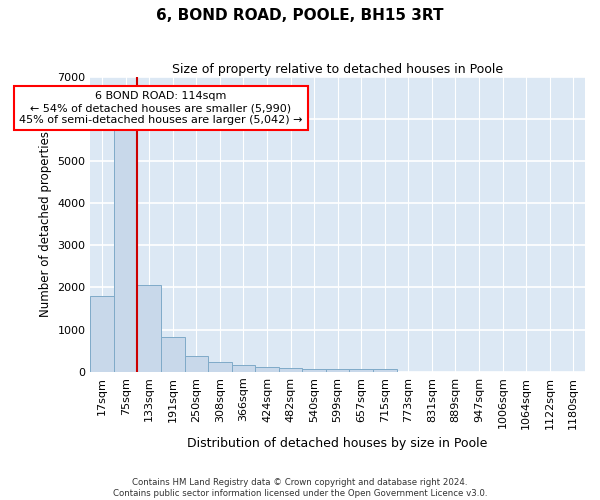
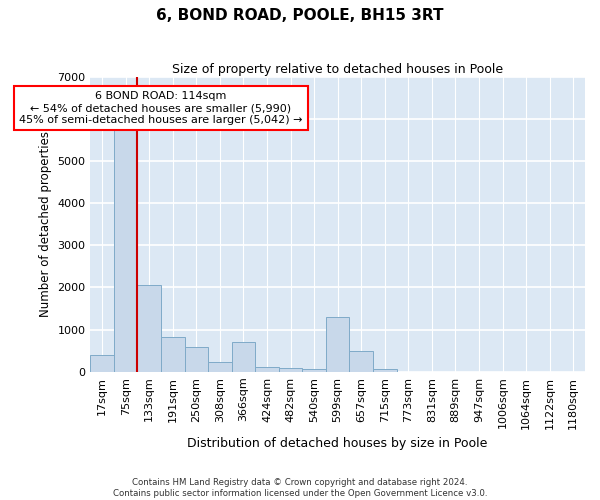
17sqm: 1790 -> 400
250sqm: 370 -> 600
366sqm: 160 -> 700
599sqm: 60 -> 1300
657sqm: 60 -> 500
